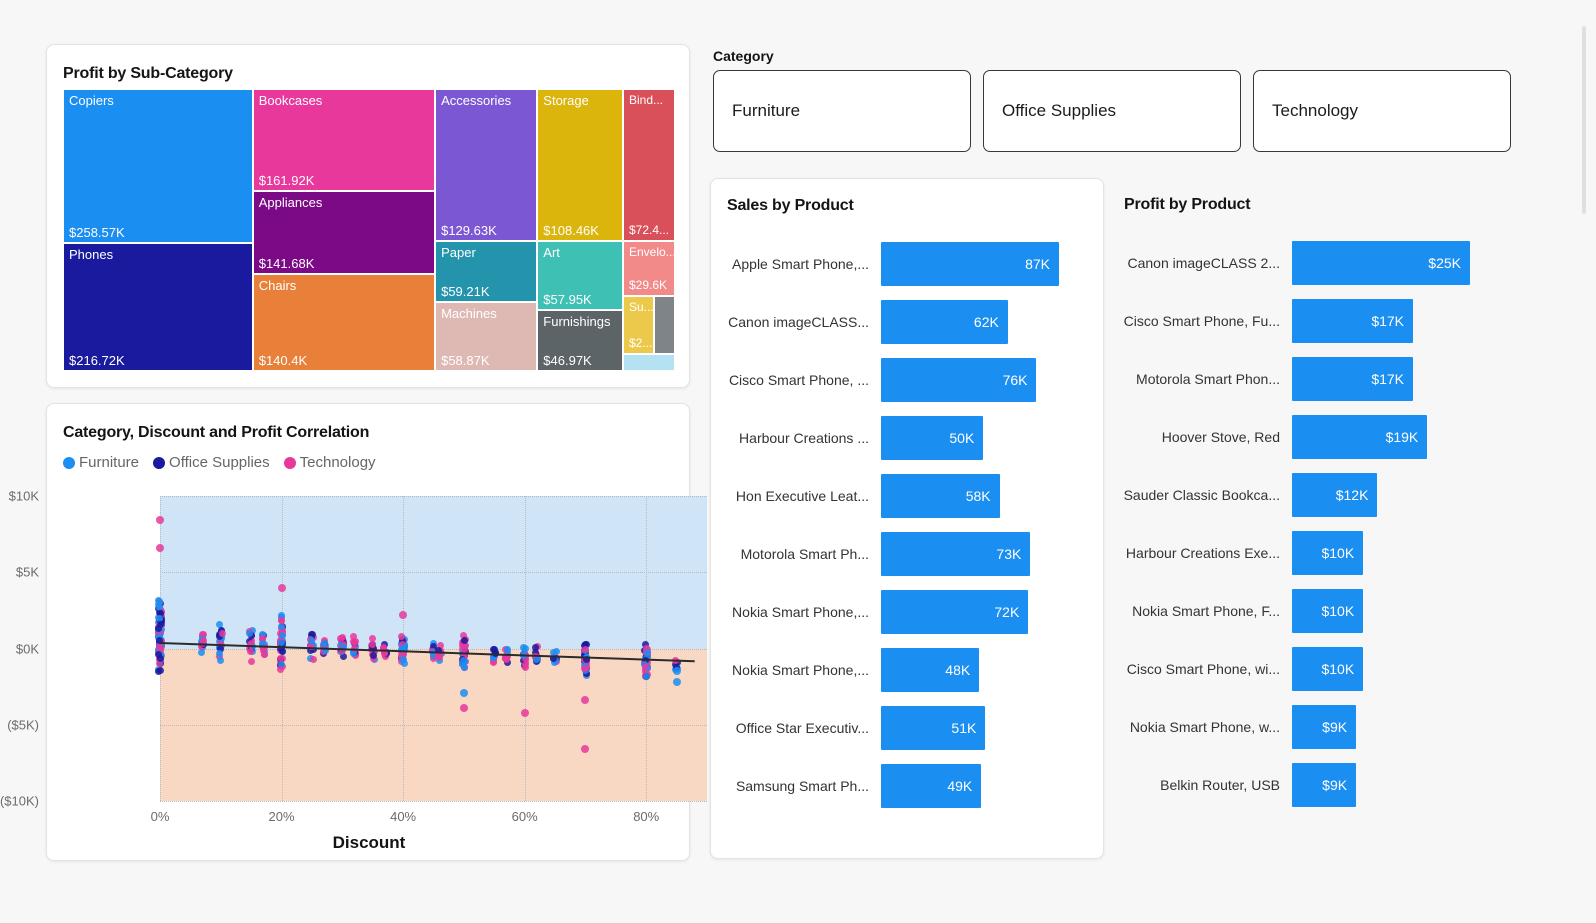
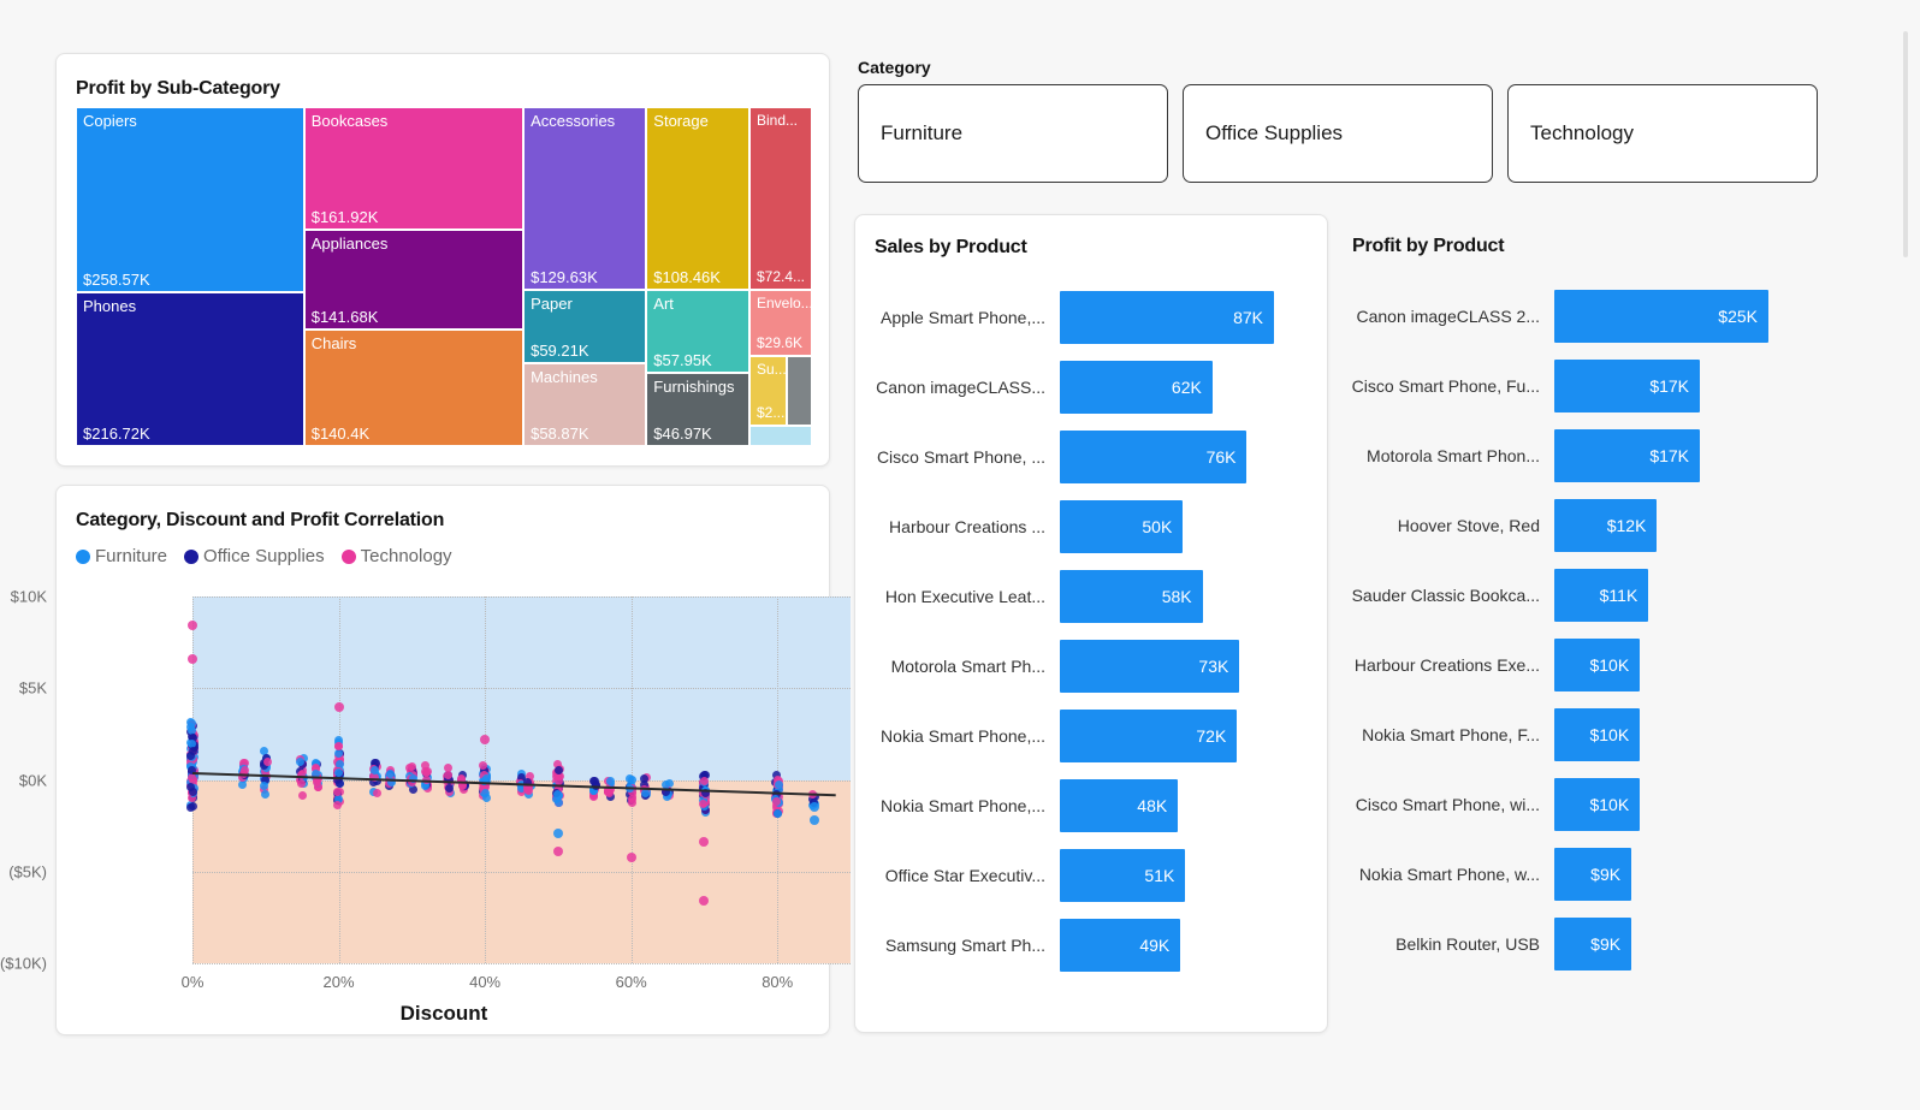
Profit by Product/Hoover Stove, Red: $19K -> $12K
Profit by Product/Sauder Classic Bookca...: $12K -> $11K
